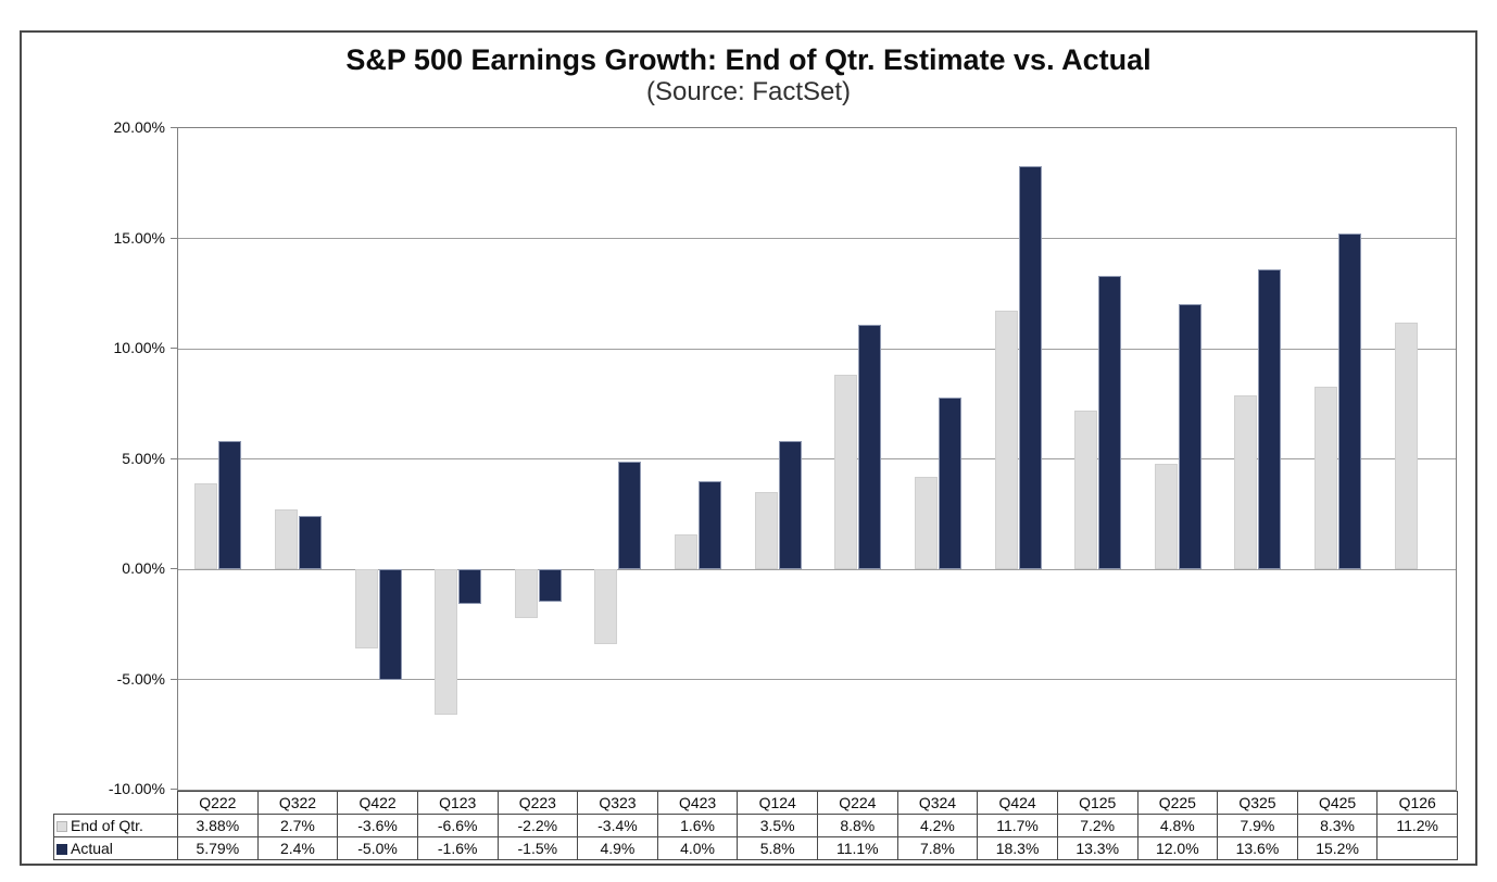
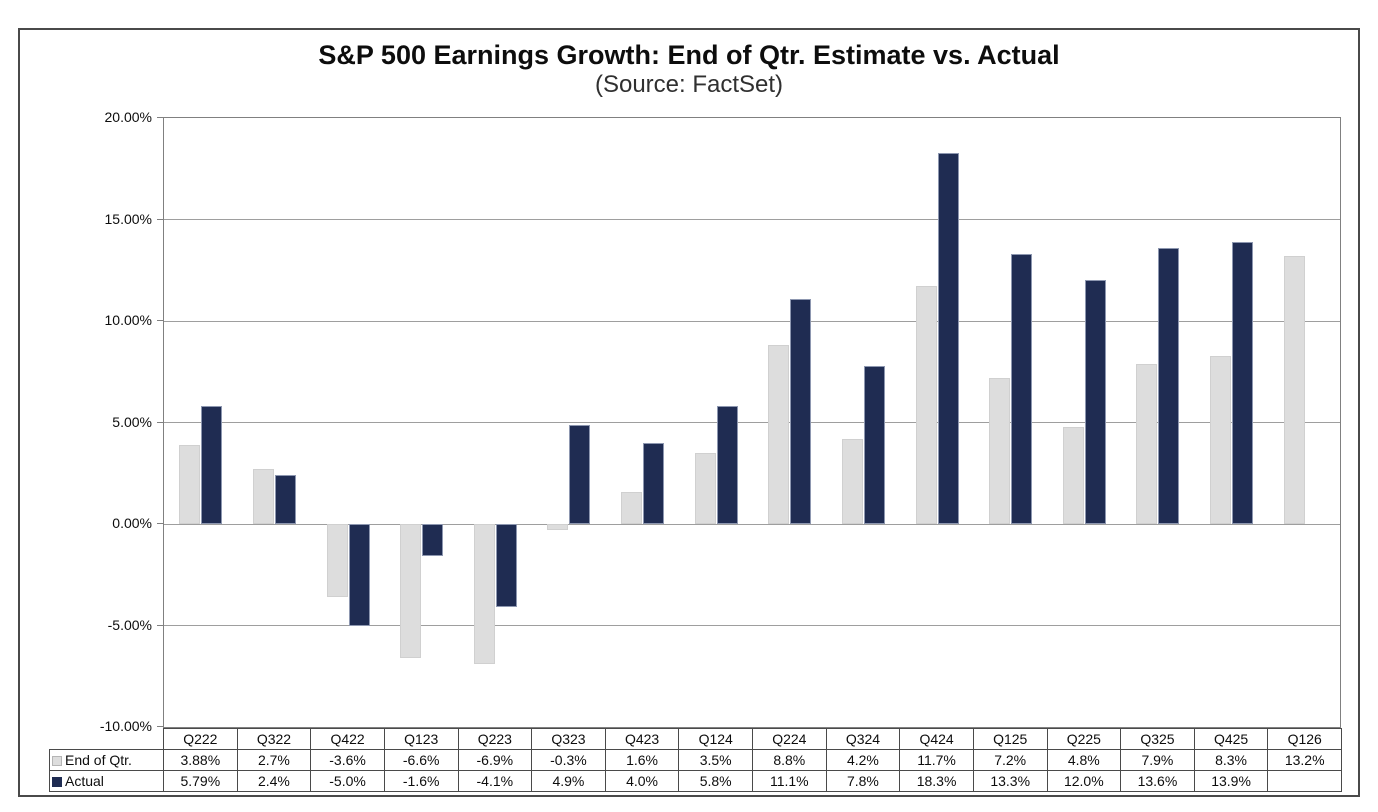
End of Qtr./Q223: -2.2% -> -6.9%
Actual/Q223: -1.5% -> -4.1%
End of Qtr./Q323: -3.4% -> -0.3%
Actual/Q425: 15.2% -> 13.9%
End of Qtr./Q126: 11.2% -> 13.2%
